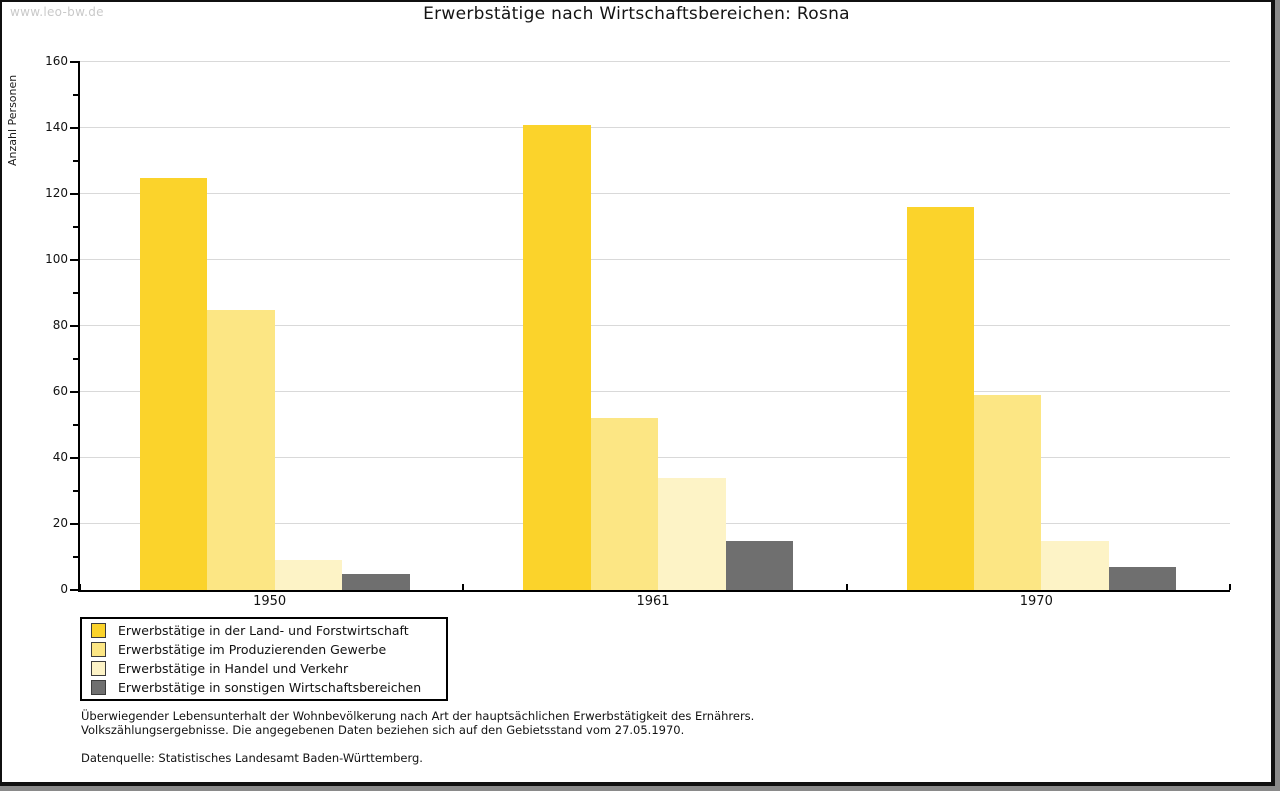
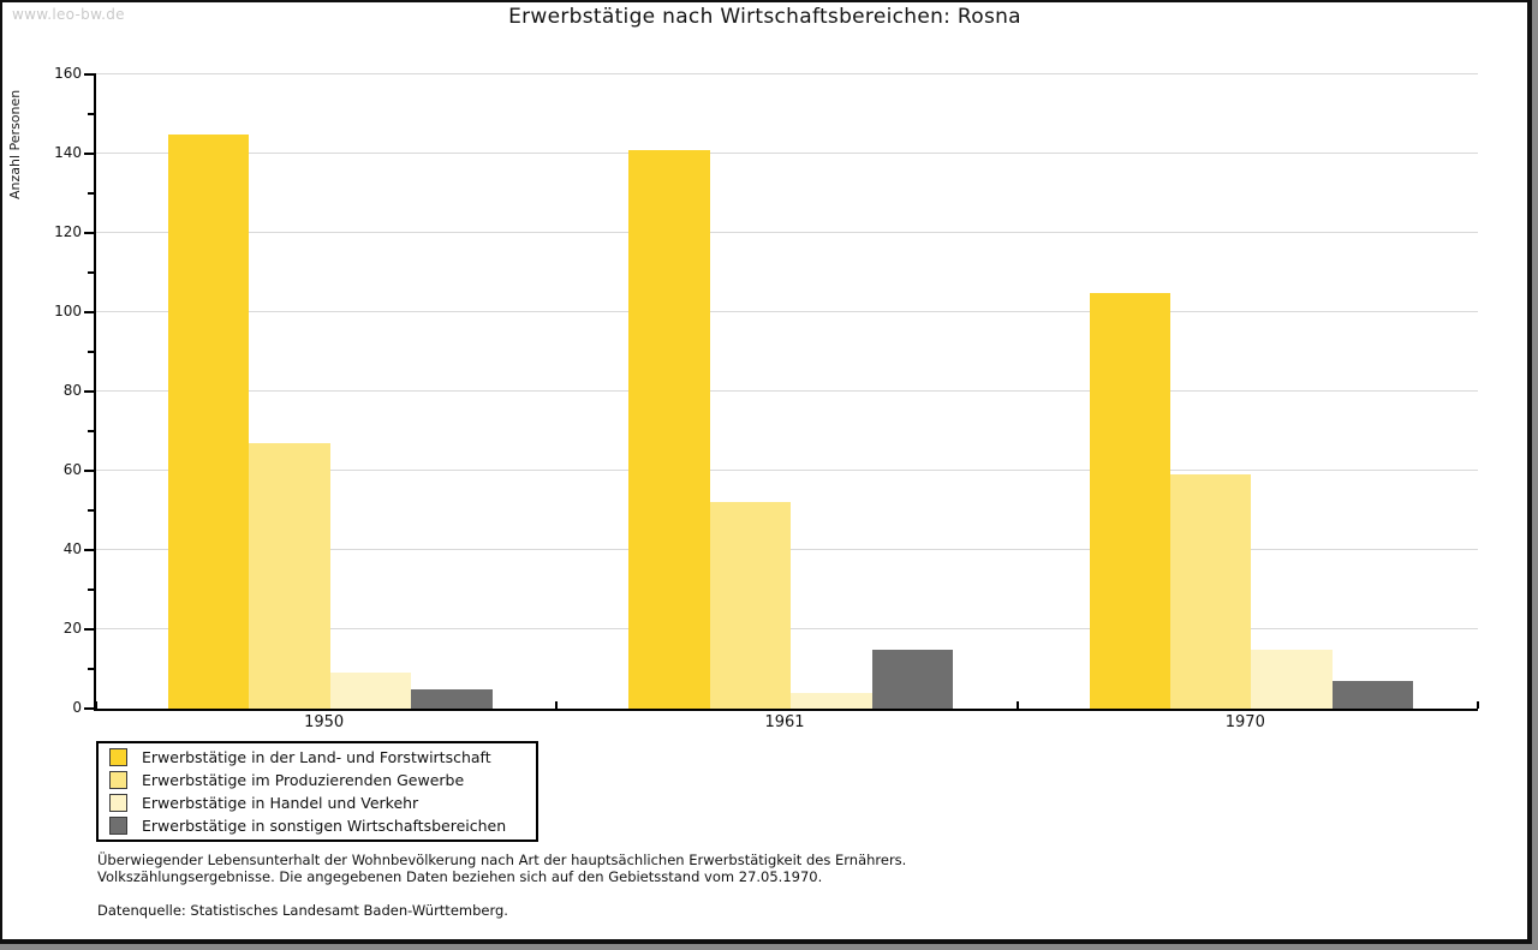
Erwerbstätige in der Land- und Forstwirtschaft/1950: 125 -> 145
Erwerbstätige im Produzierenden Gewerbe/1950: 85 -> 67
Erwerbstätige in Handel und Verkehr/1961: 34 -> 4
Erwerbstätige in der Land- und Forstwirtschaft/1970: 116 -> 105
